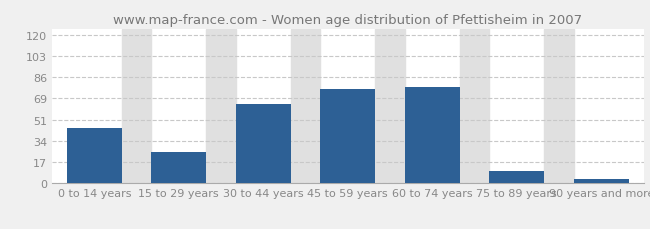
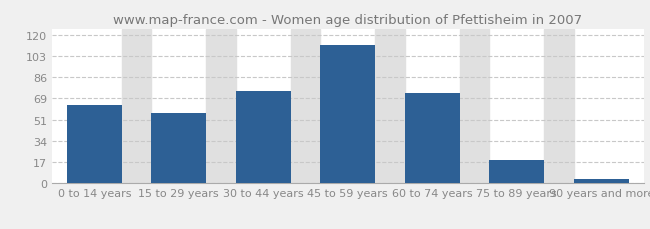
0 to 14 years: 45 -> 63
15 to 29 years: 25 -> 57
30 to 44 years: 64 -> 75
45 to 59 years: 76 -> 112
60 to 74 years: 78 -> 73
75 to 89 years: 10 -> 19
